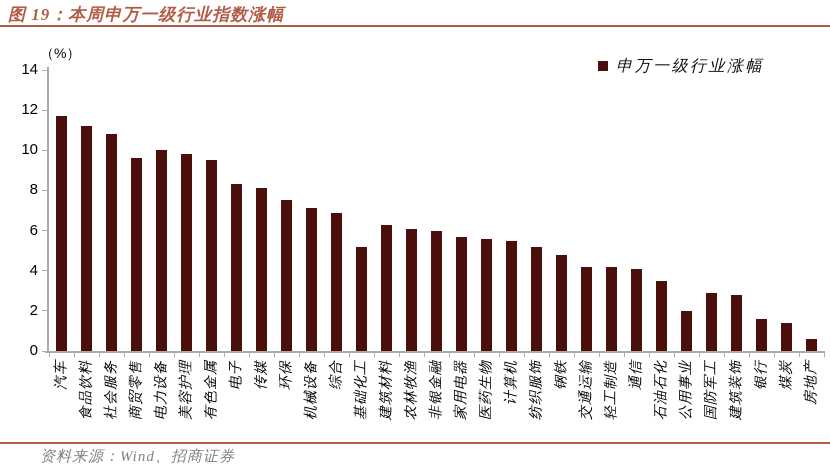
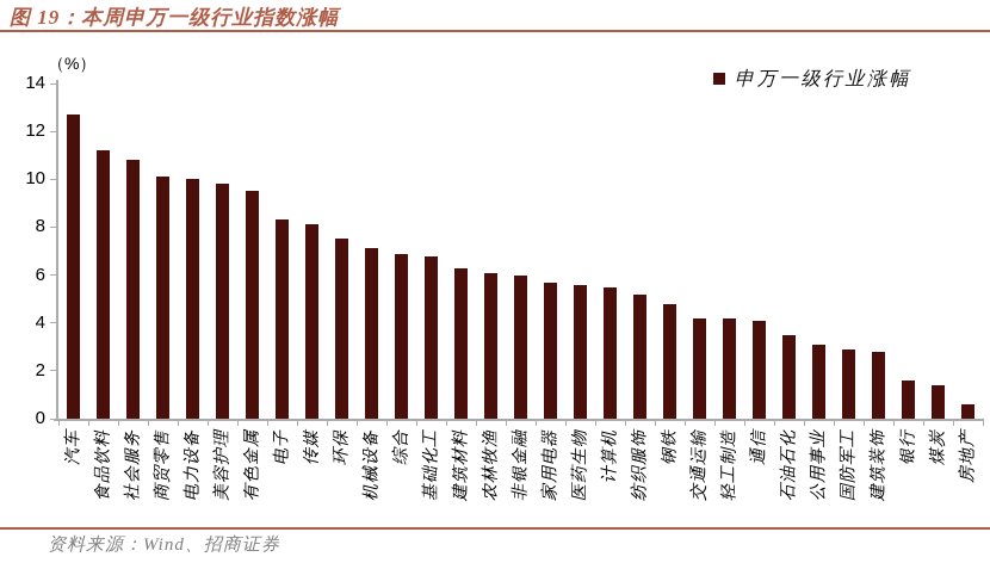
汽车: 11.7 -> 12.7
商贸零售: 9.6 -> 10.1
基础化工: 5.2 -> 6.8
公用事业: 2.0 -> 3.1
